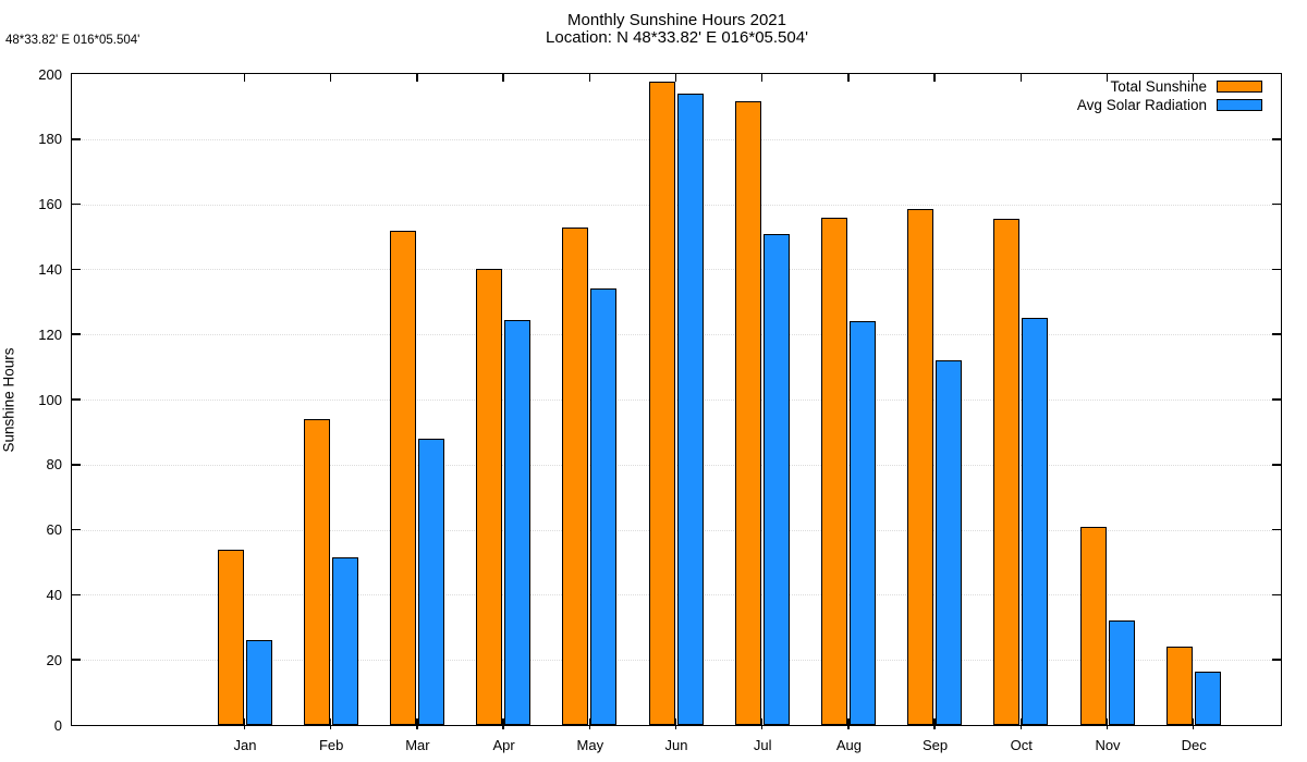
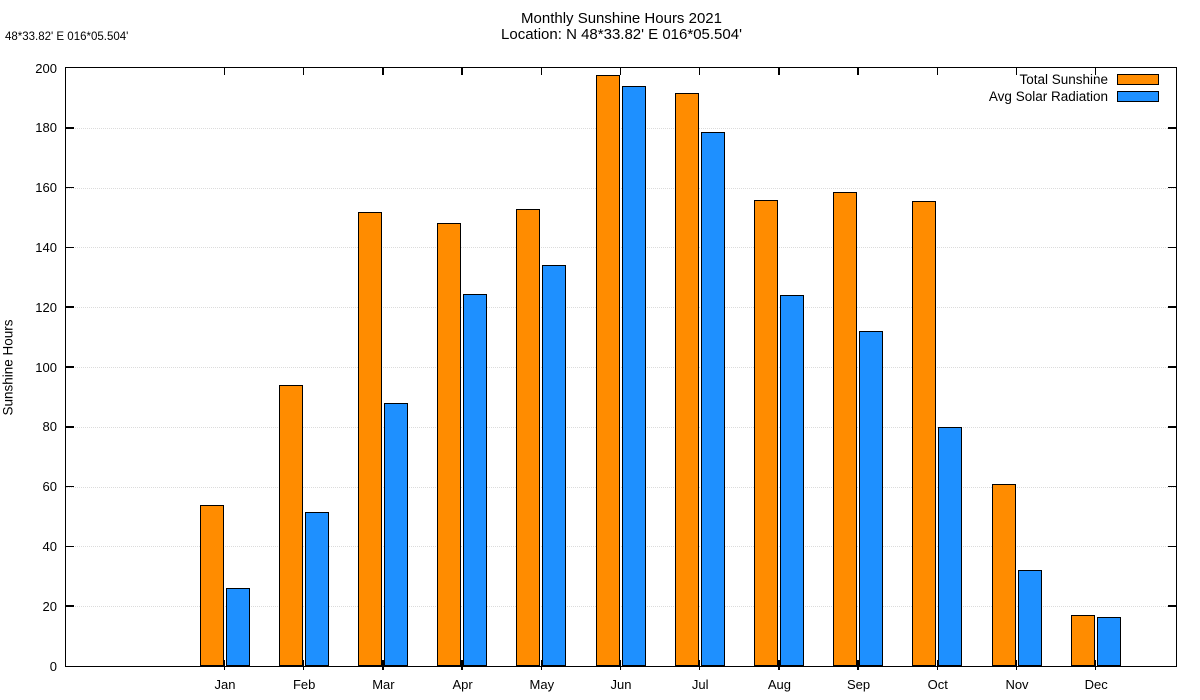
Total Sunshine/Apr: 140 -> 148
Avg Solar Radiation/Jul: 151 -> 178
Avg Solar Radiation/Oct: 125 -> 80
Total Sunshine/Dec: 24 -> 17
